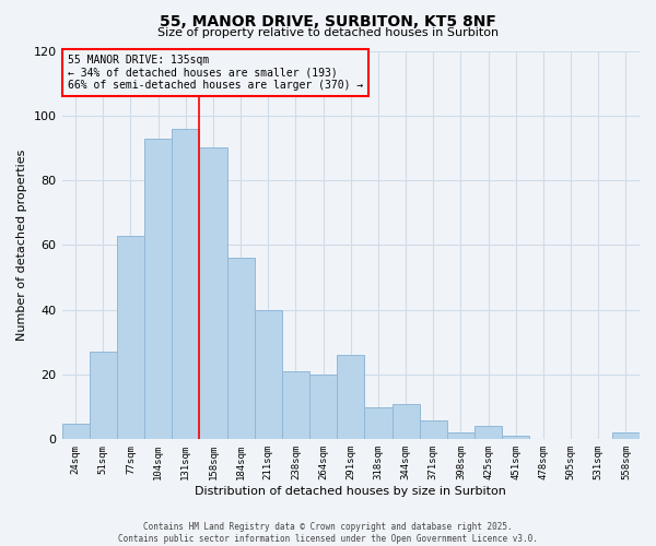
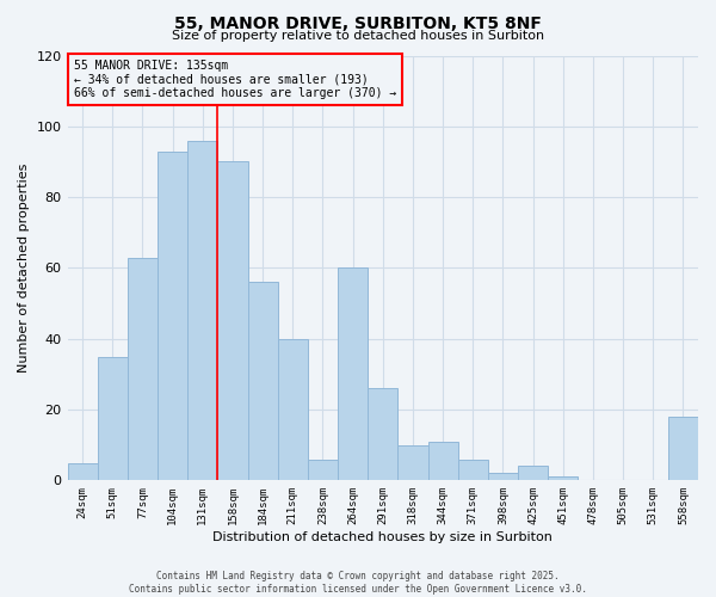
51sqm: 27 -> 35
238sqm: 21 -> 6
264sqm: 20 -> 60
558sqm: 2 -> 18
